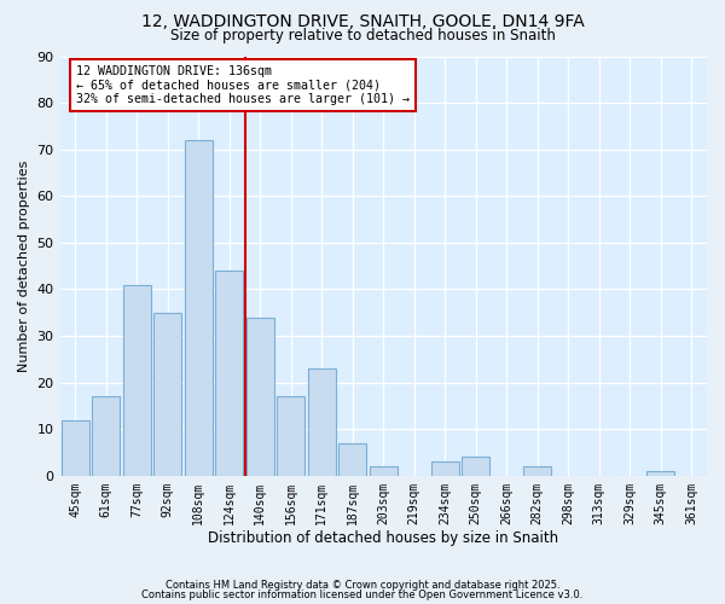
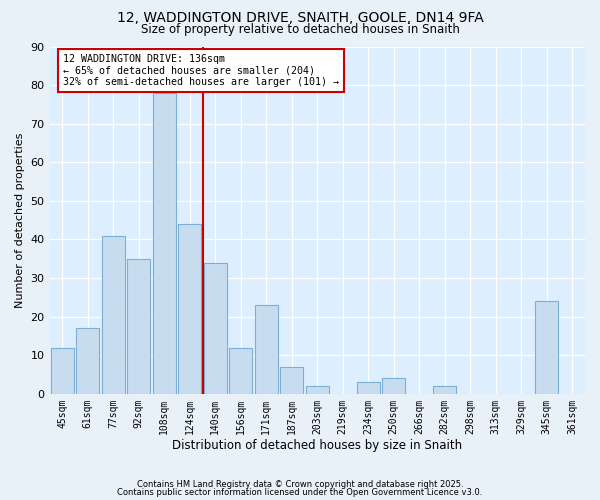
108sqm: 72 -> 78
156sqm: 17 -> 12
345sqm: 1 -> 24
